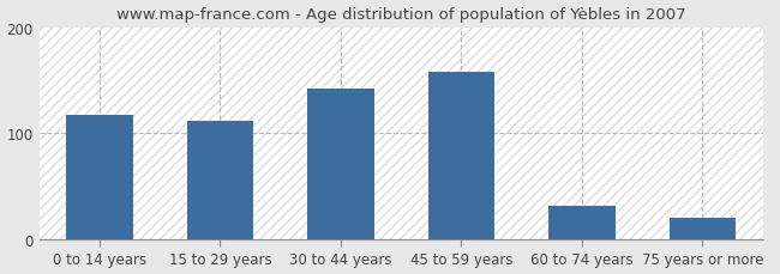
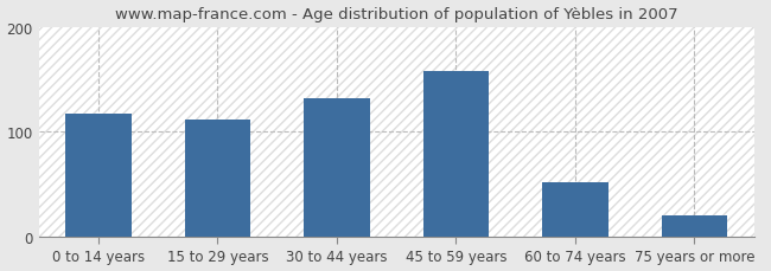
30 to 44 years: 142 -> 132
60 to 74 years: 32 -> 52
